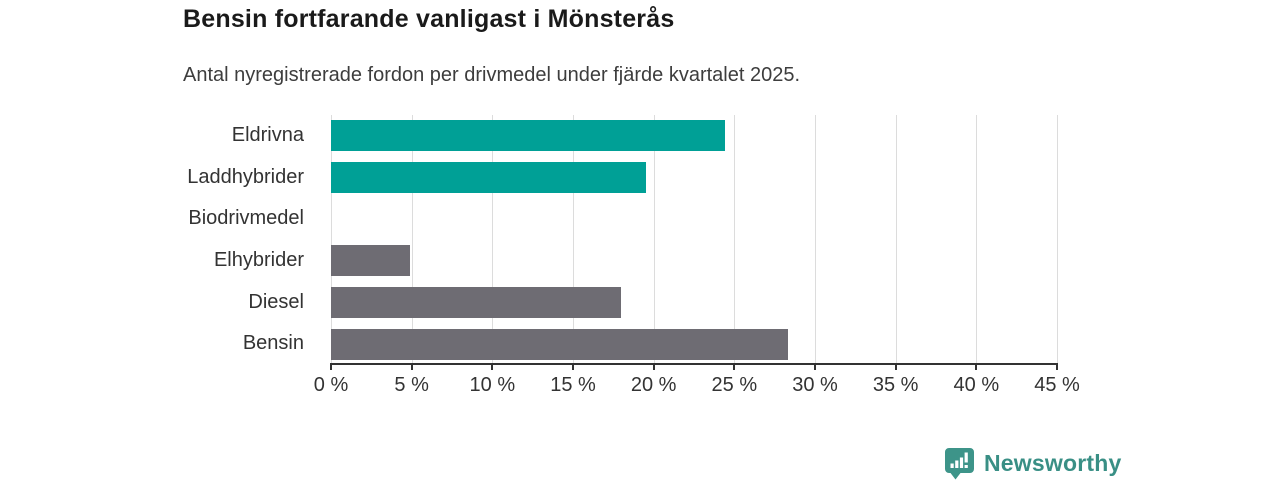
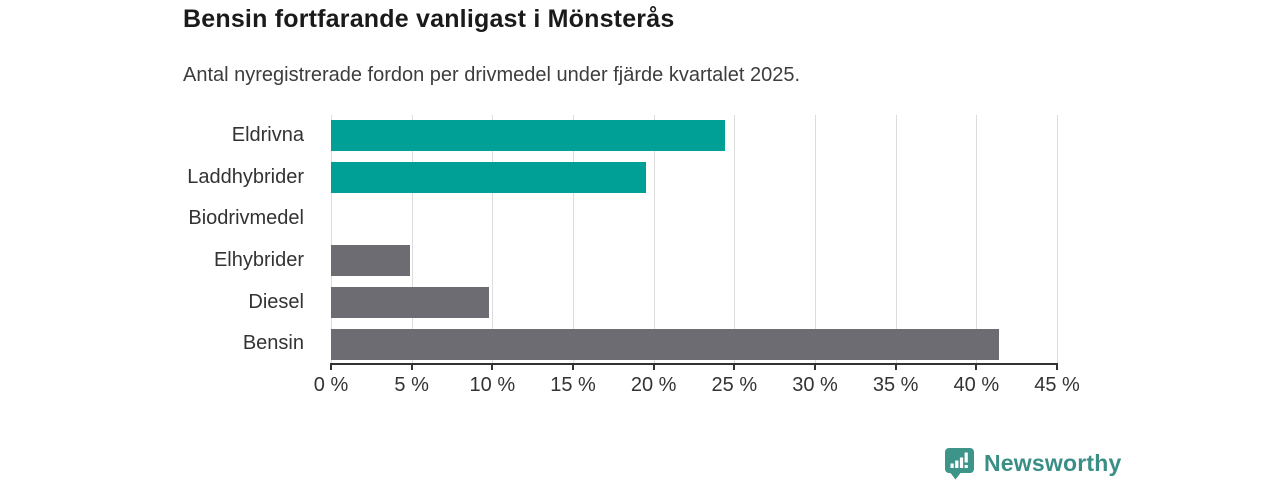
Diesel: 18.0% -> 9.8%
Bensin: 28.3% -> 41.4%
